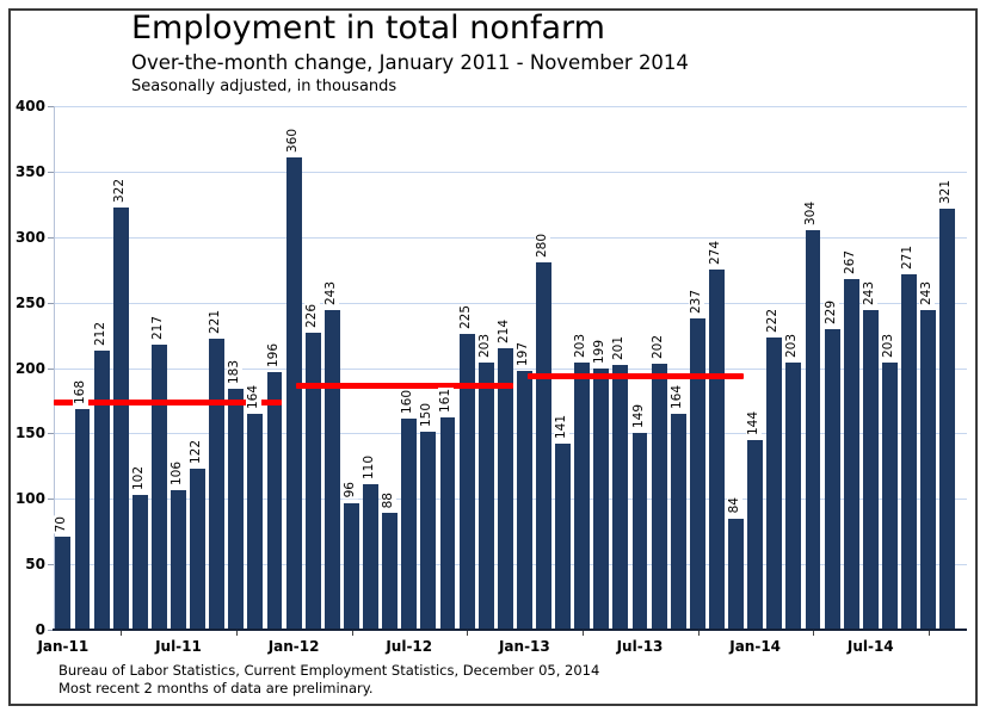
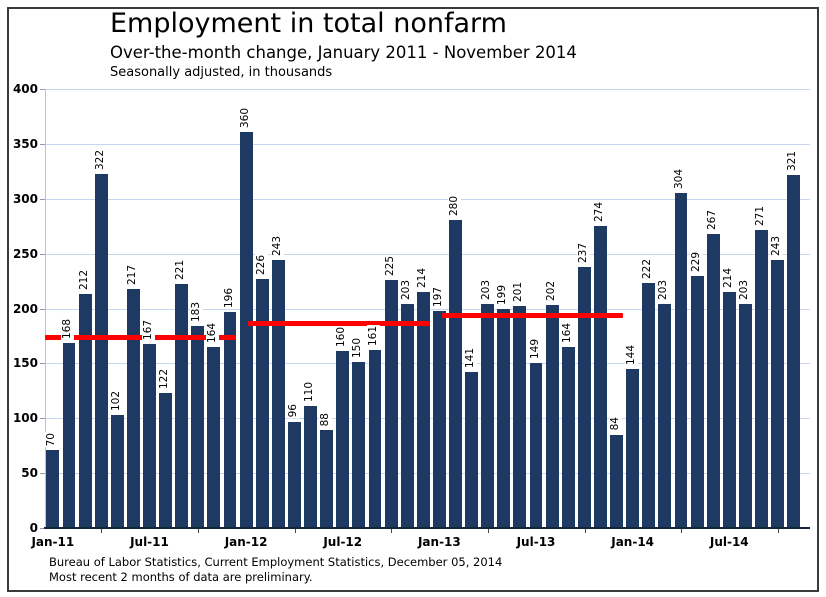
Jul-11: 106 -> 167
Jul-14: 243 -> 214
